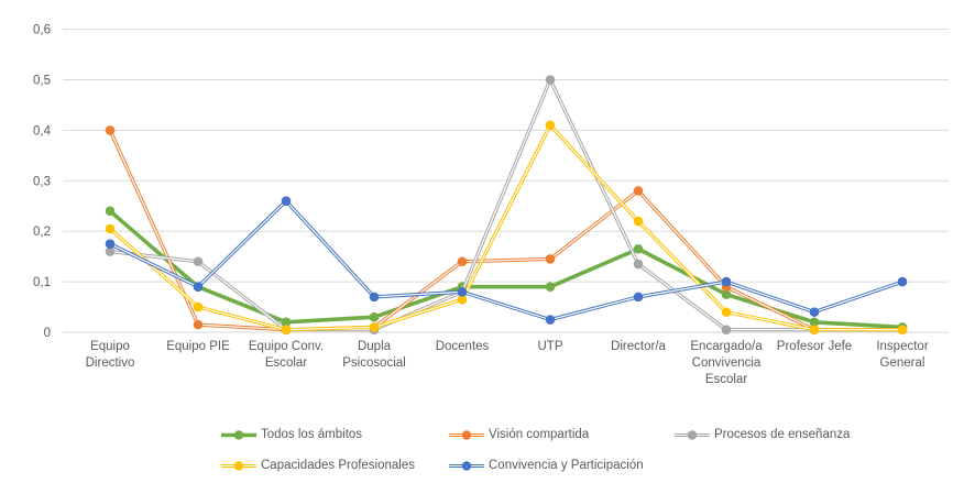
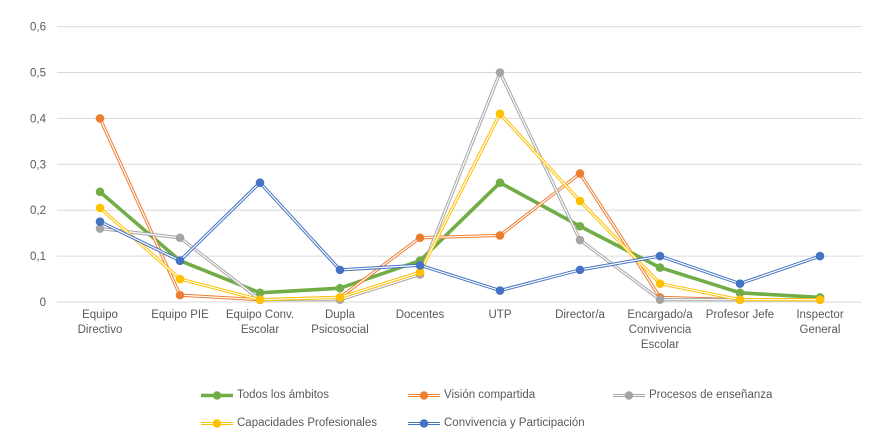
Procesos de enseñanza/Docentes: 0,08 -> 0,06
Todos los ámbitos/UTP: 0,09 -> 0,26
Visión compartida/Encargado/a Convivencia Escolar: 0,09 -> 0,01
